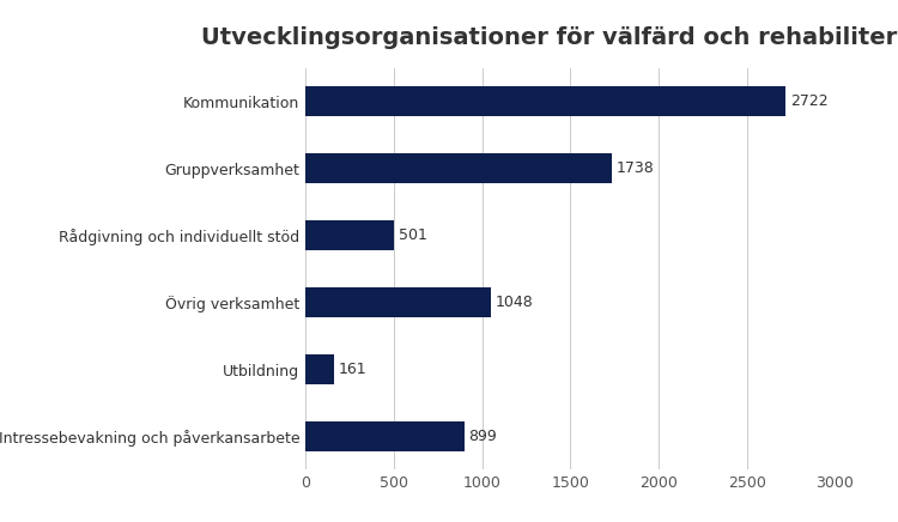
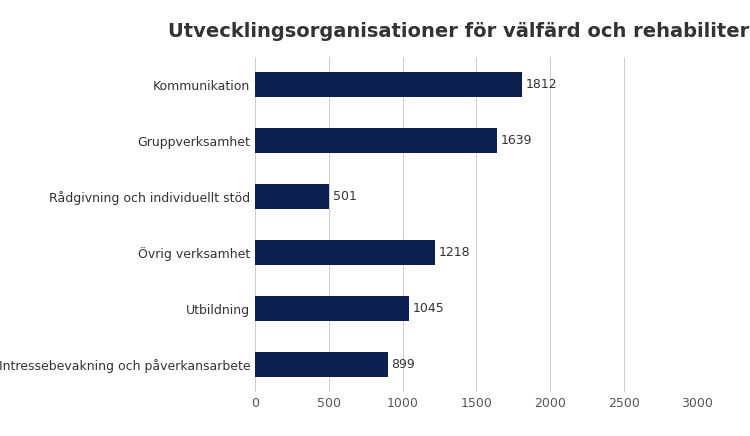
Kommunikation: 2722 -> 1812
Gruppverksamhet: 1738 -> 1639
Övrig verksamhet: 1048 -> 1218
Utbildning: 161 -> 1045
